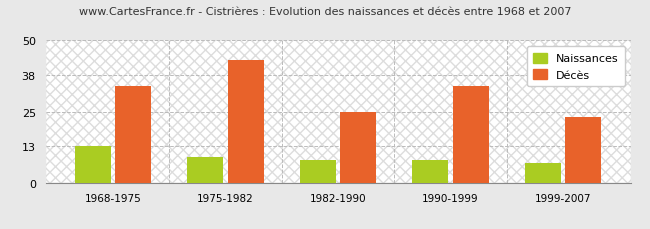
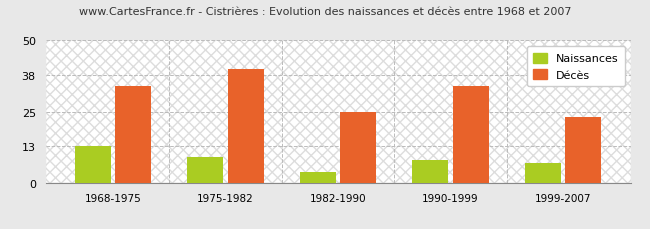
Décès/1975-1982: 43 -> 40
Naissances/1982-1990: 8 -> 4
